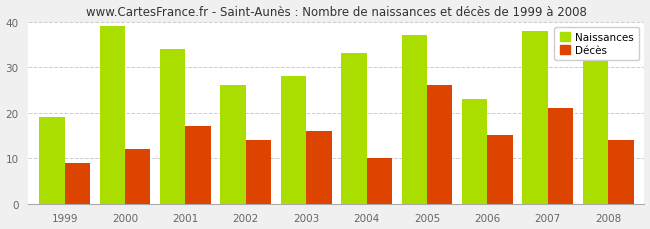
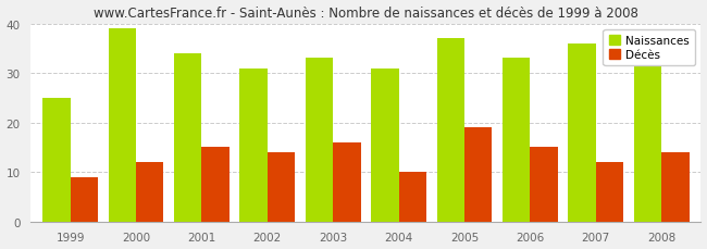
Naissances/1999: 19 -> 25
Décès/2001: 17 -> 15
Naissances/2002: 26 -> 31
Naissances/2003: 28 -> 33
Naissances/2004: 33 -> 31
Décès/2005: 26 -> 19
Naissances/2006: 23 -> 33
Naissances/2007: 38 -> 36
Décès/2007: 21 -> 12
